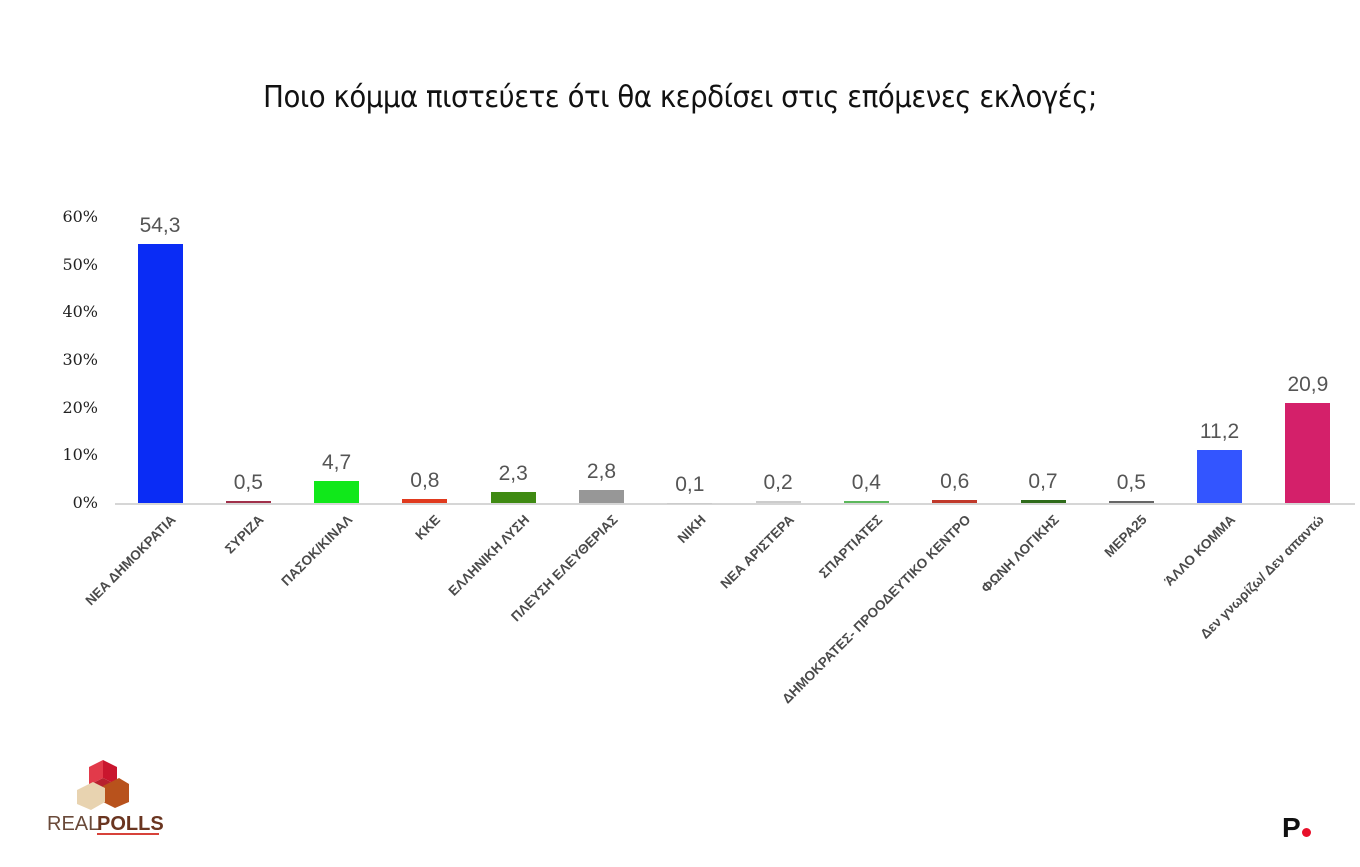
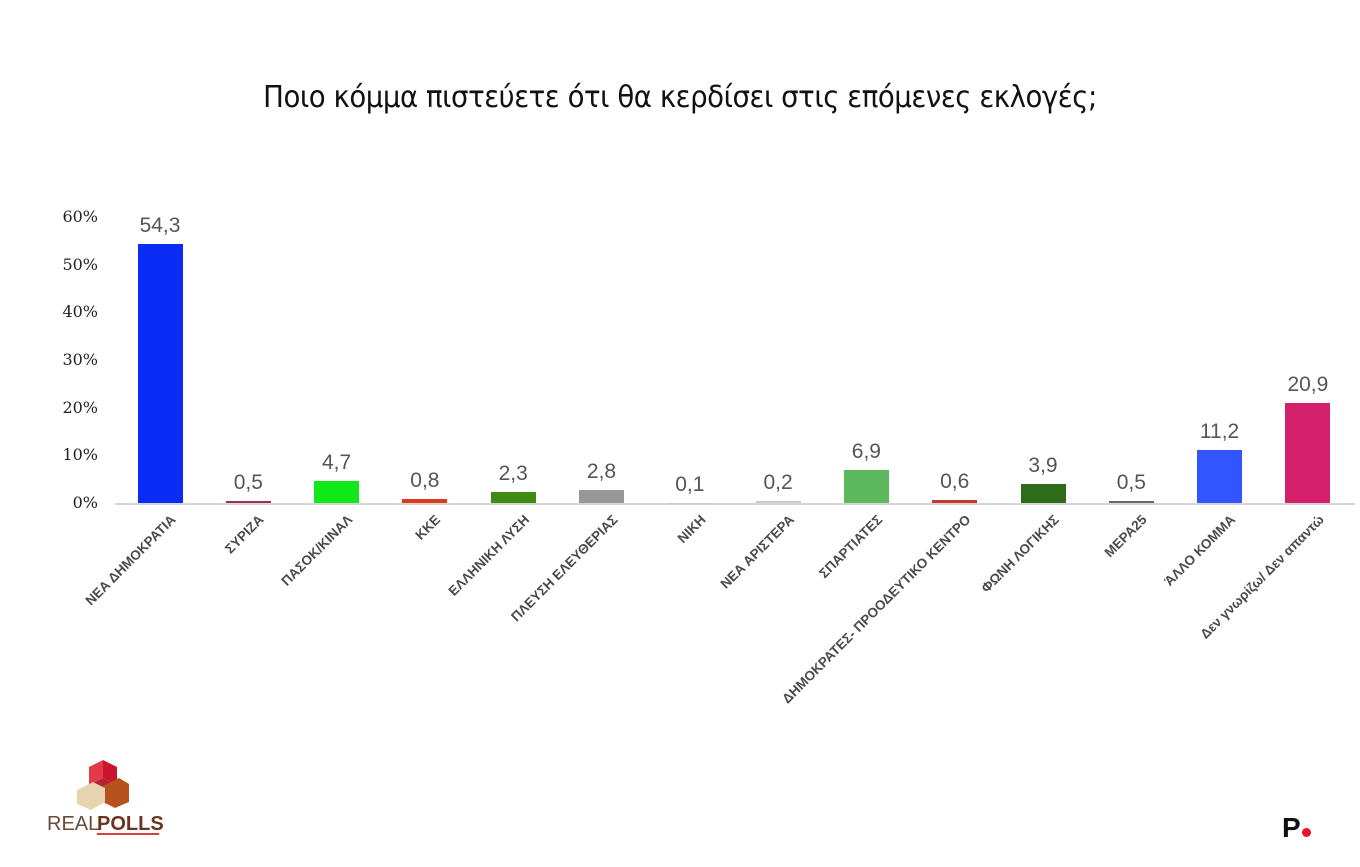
ΣΠΑΡΤΙΑΤΕΣ: 0,4 -> 6,9
ΦΩΝΗ ΛΟΓΙΚΗΣ: 0,7 -> 3,9
